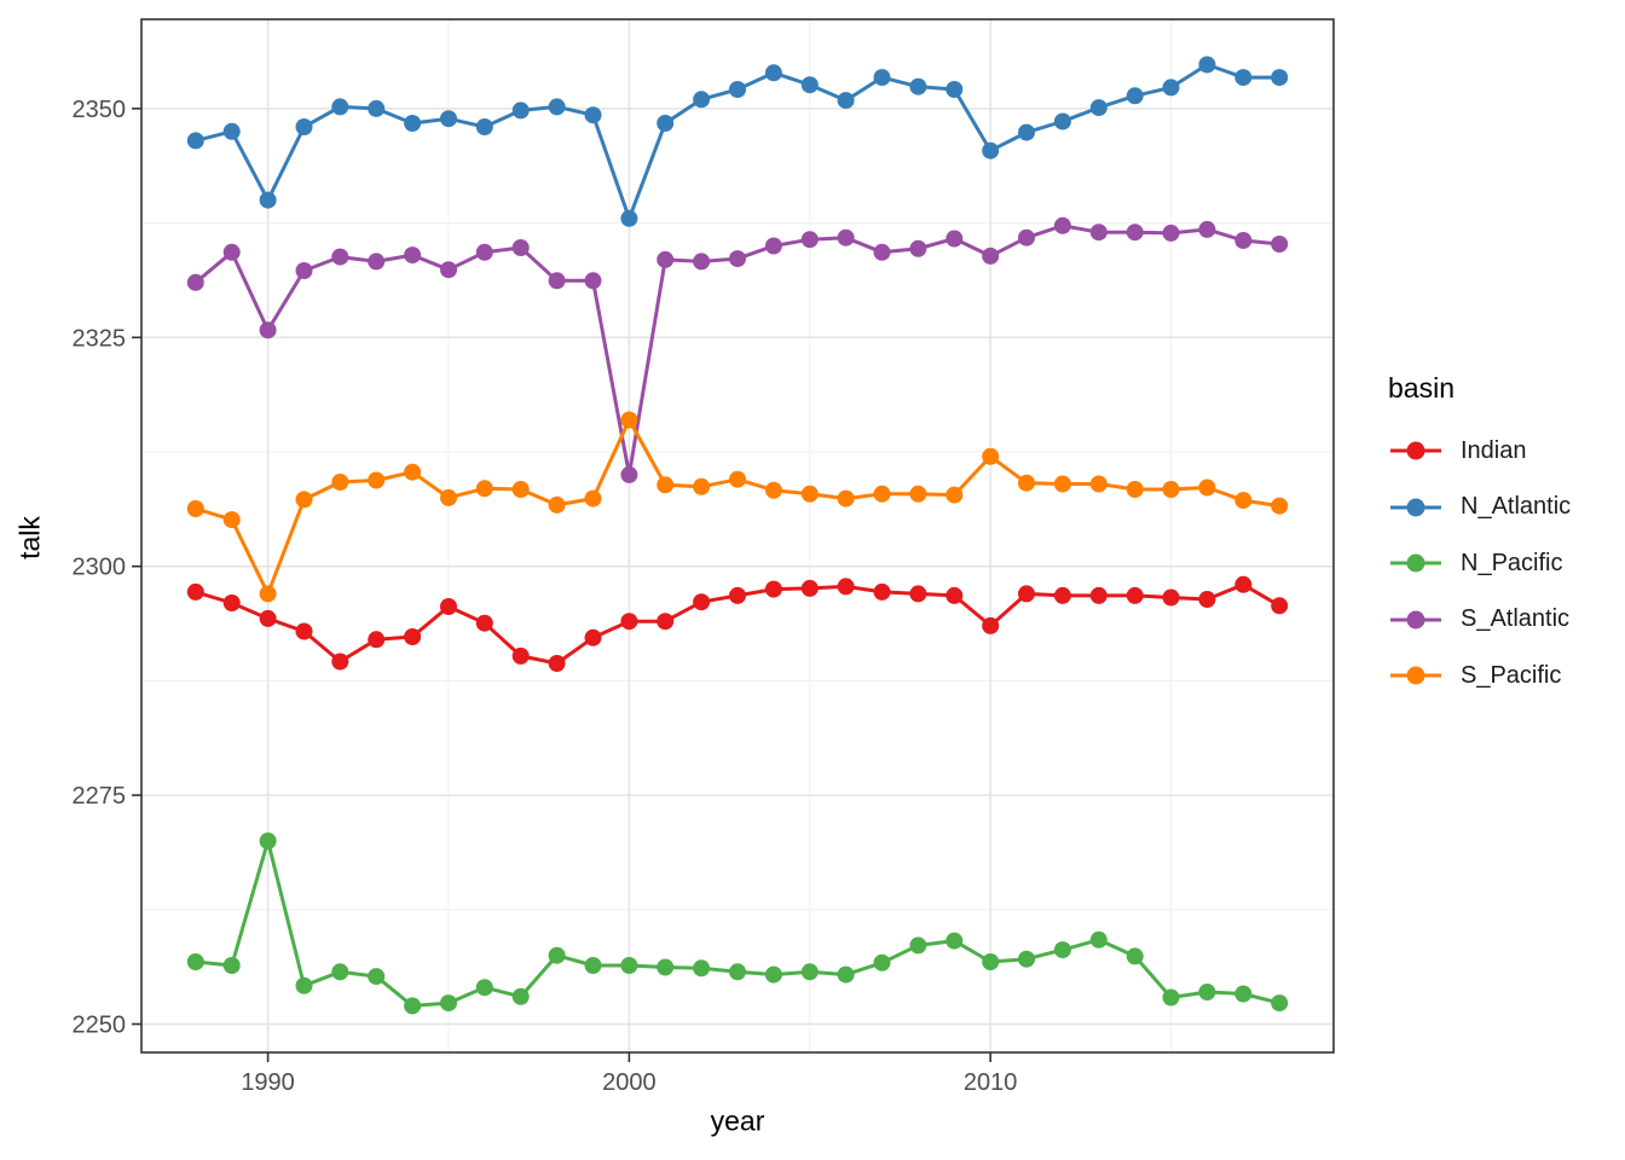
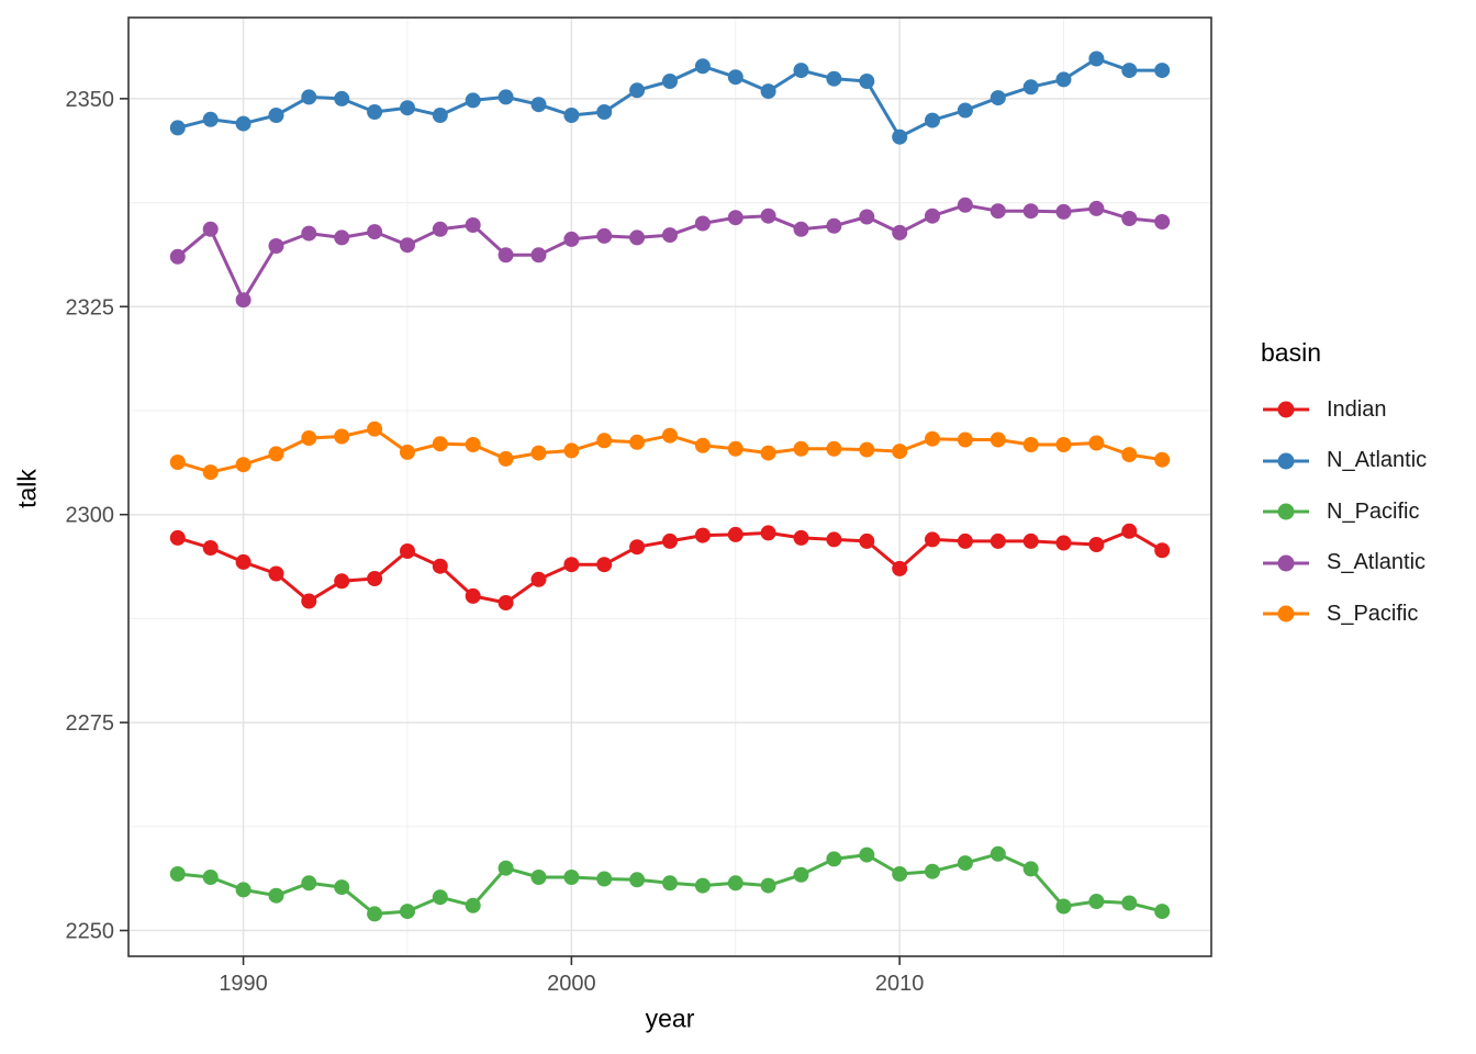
N_Atlantic/1990: 2340 -> 2347
N_Pacific/1990: 2270 -> 2255
S_Pacific/1990: 2297 -> 2306
N_Atlantic/2000: 2338 -> 2348
S_Atlantic/2000: 2310 -> 2333
S_Pacific/2000: 2316 -> 2308
S_Pacific/2010: 2312 -> 2308
